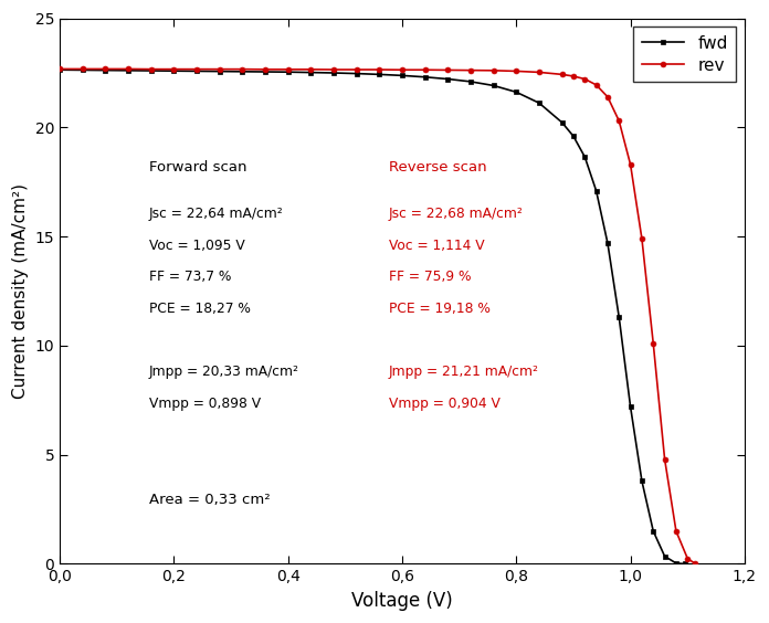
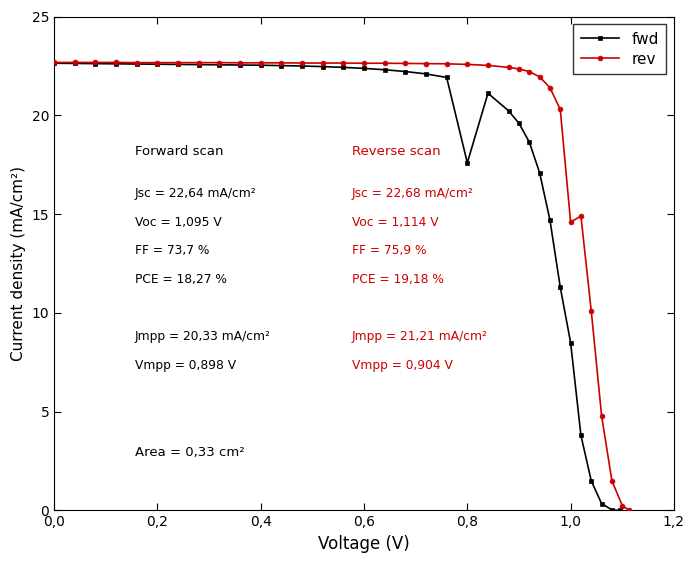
fwd/0,8: 21.6 -> 17.6
fwd/1,0: 7.2 -> 8.5
rev/1,0: 18.3 -> 14.6
